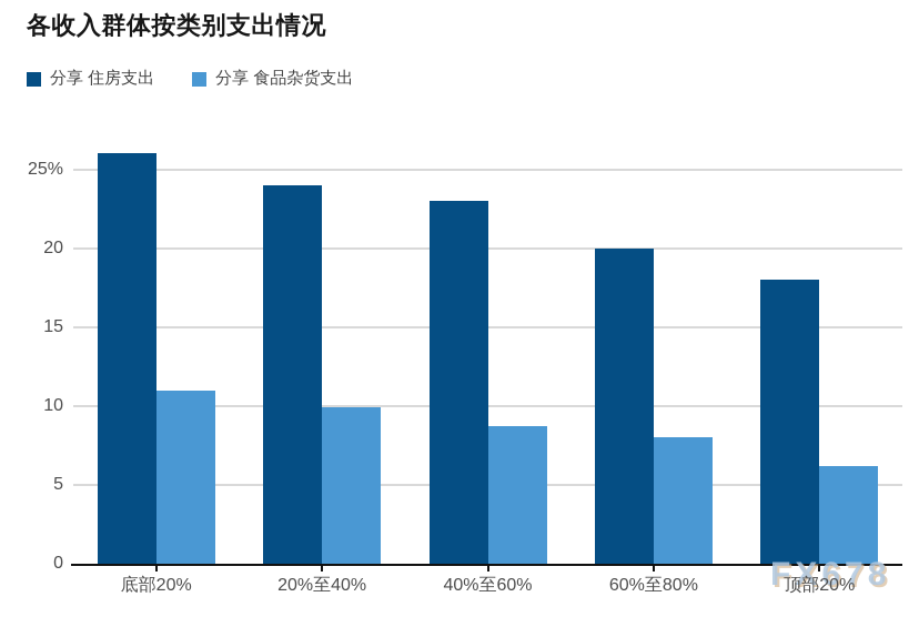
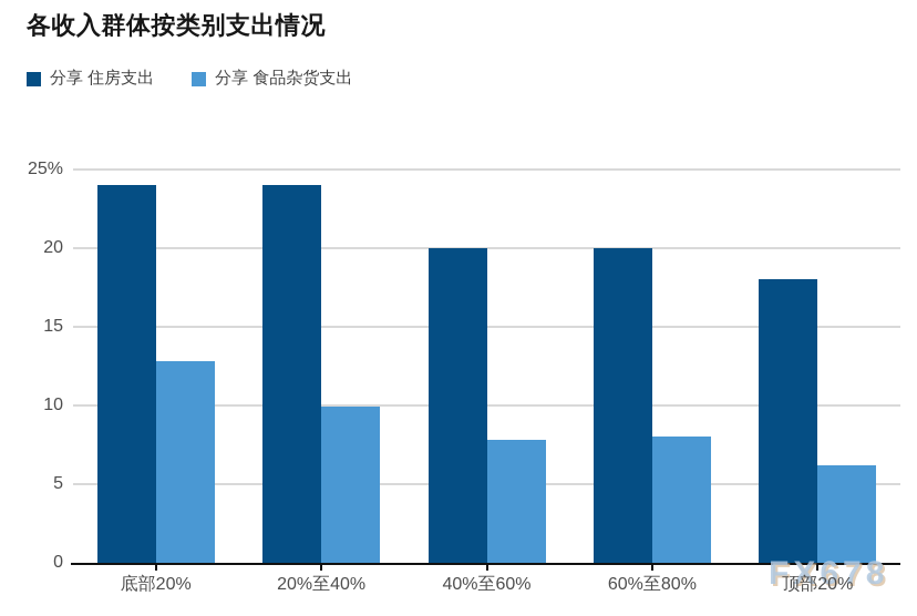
分享 住房支出/底部20%: 26% -> 24%
分享 食品杂货支出/底部20%: 11.0% -> 12.8%
分享 住房支出/40%至60%: 23% -> 20%
分享 食品杂货支出/40%至60%: 8.7% -> 7.8%
